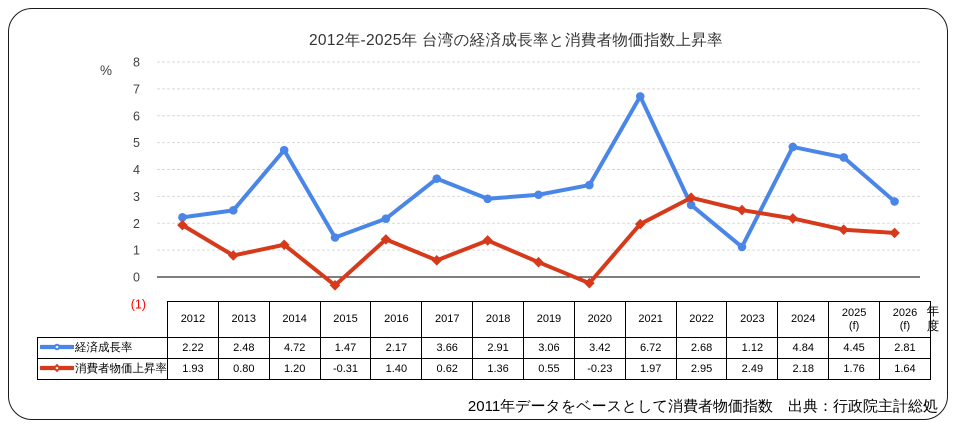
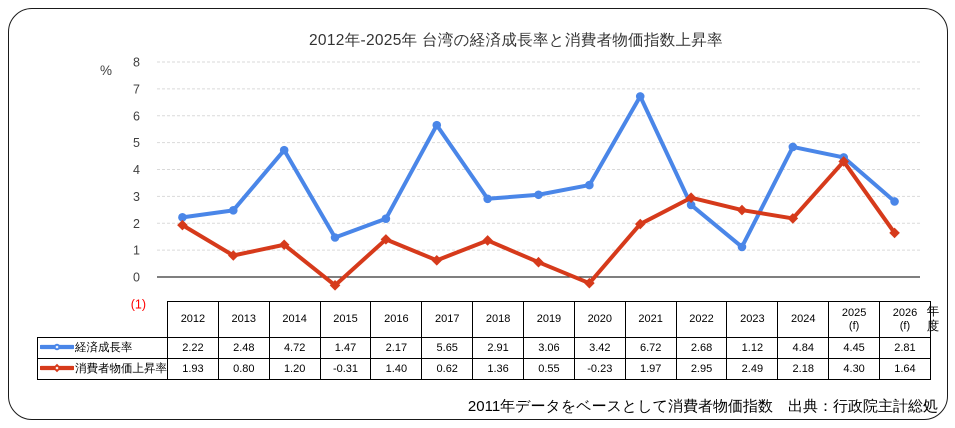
経済成長率/2017: 3.66 -> 5.65
消費者物価上昇率/2025 (f): 1.76 -> 4.30
